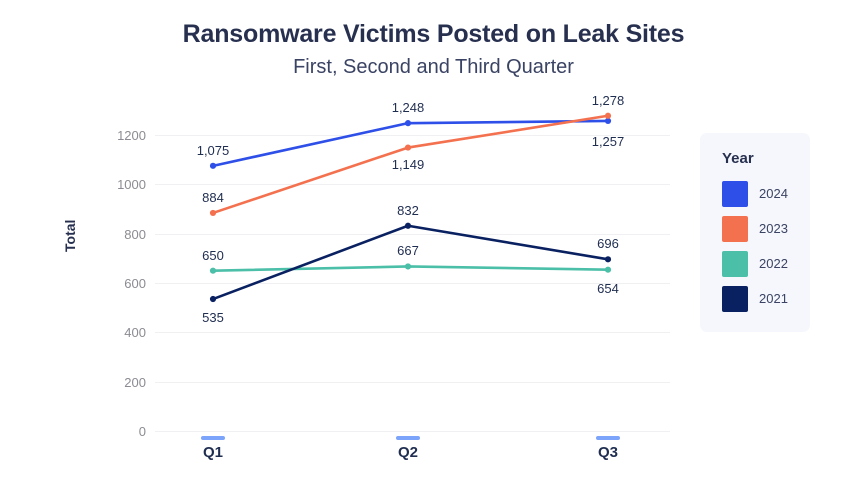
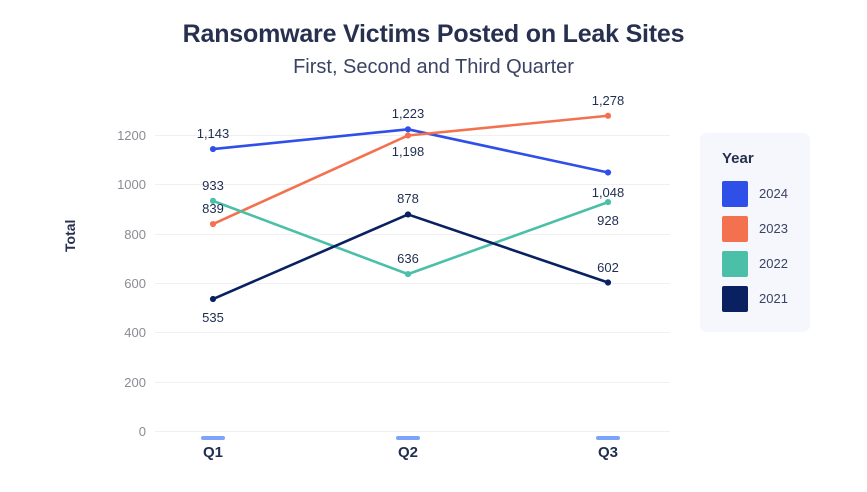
2024/Q1: 1,075 -> 1,143
2023/Q1: 884 -> 839
2022/Q1: 650 -> 933
2024/Q2: 1,248 -> 1,223
2023/Q2: 1,149 -> 1,198
2022/Q2: 667 -> 636
2021/Q2: 832 -> 878
2024/Q3: 1,257 -> 1,048
2022/Q3: 654 -> 928
2021/Q3: 696 -> 602
